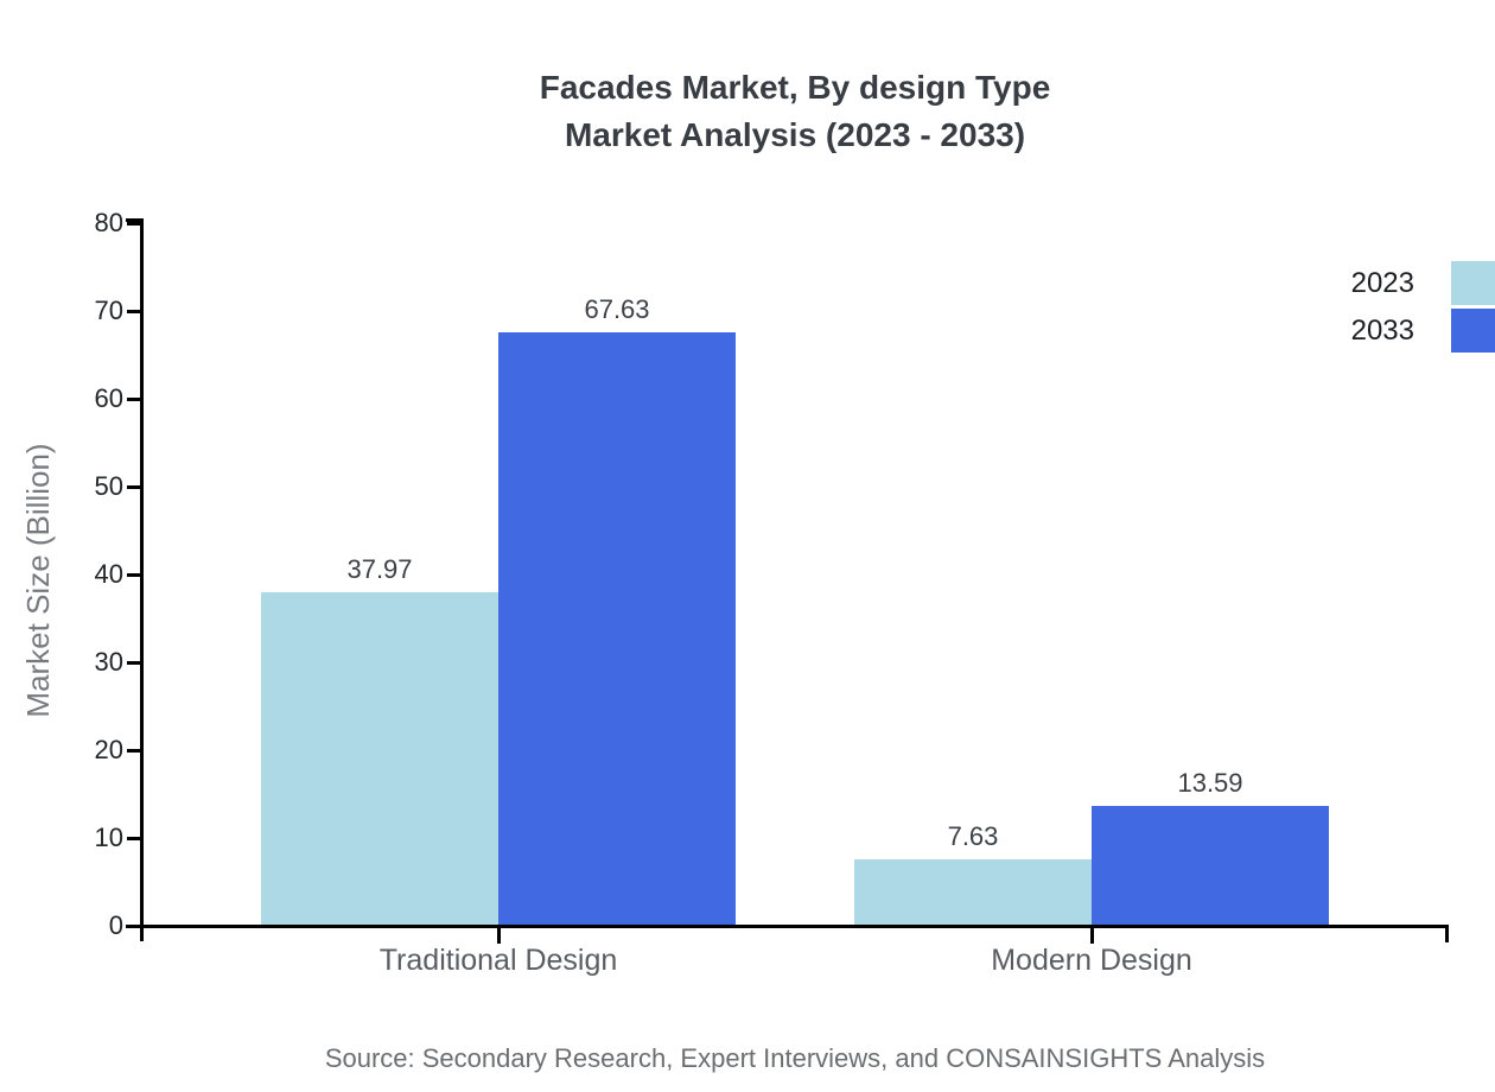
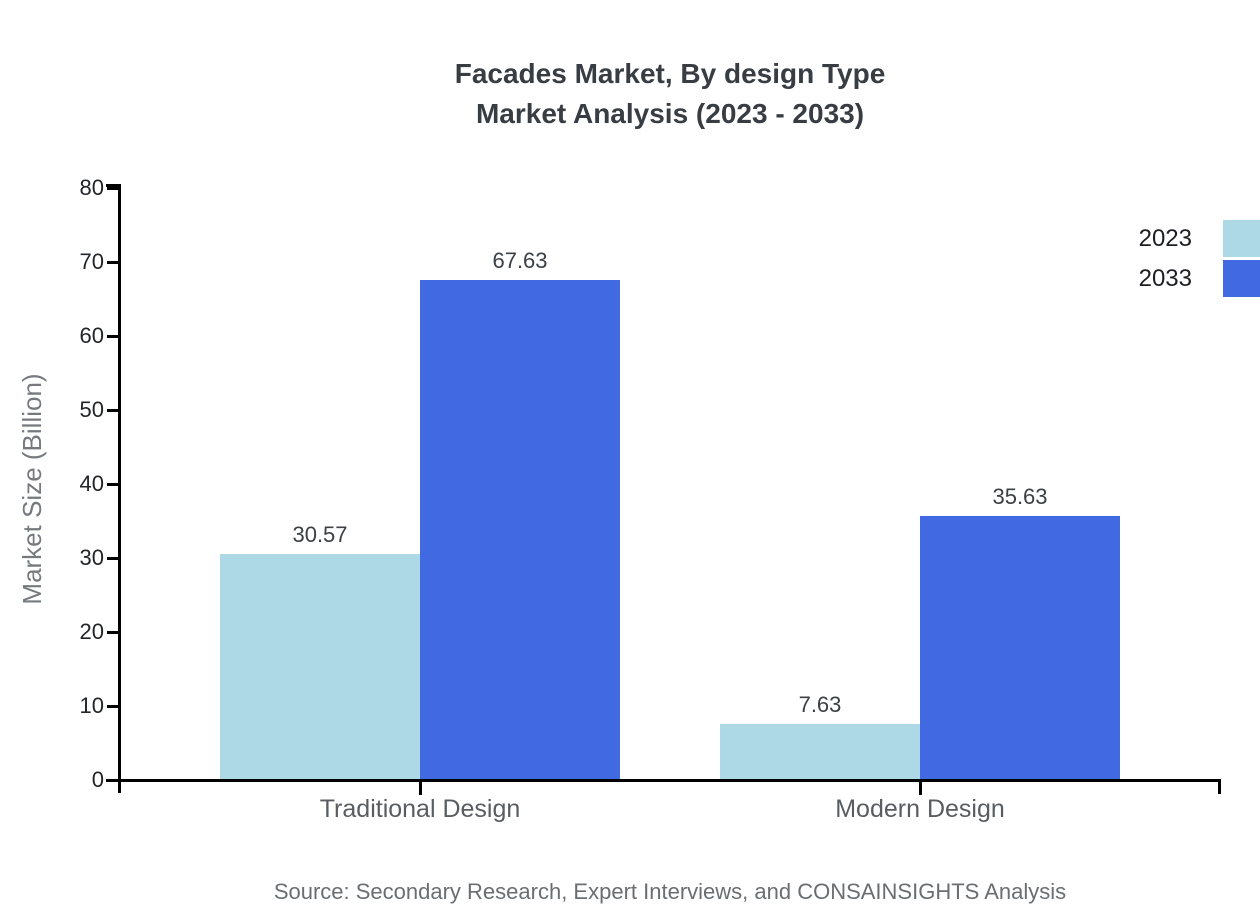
2023/Traditional Design: 37.97 -> 30.57
2033/Modern Design: 13.59 -> 35.63
